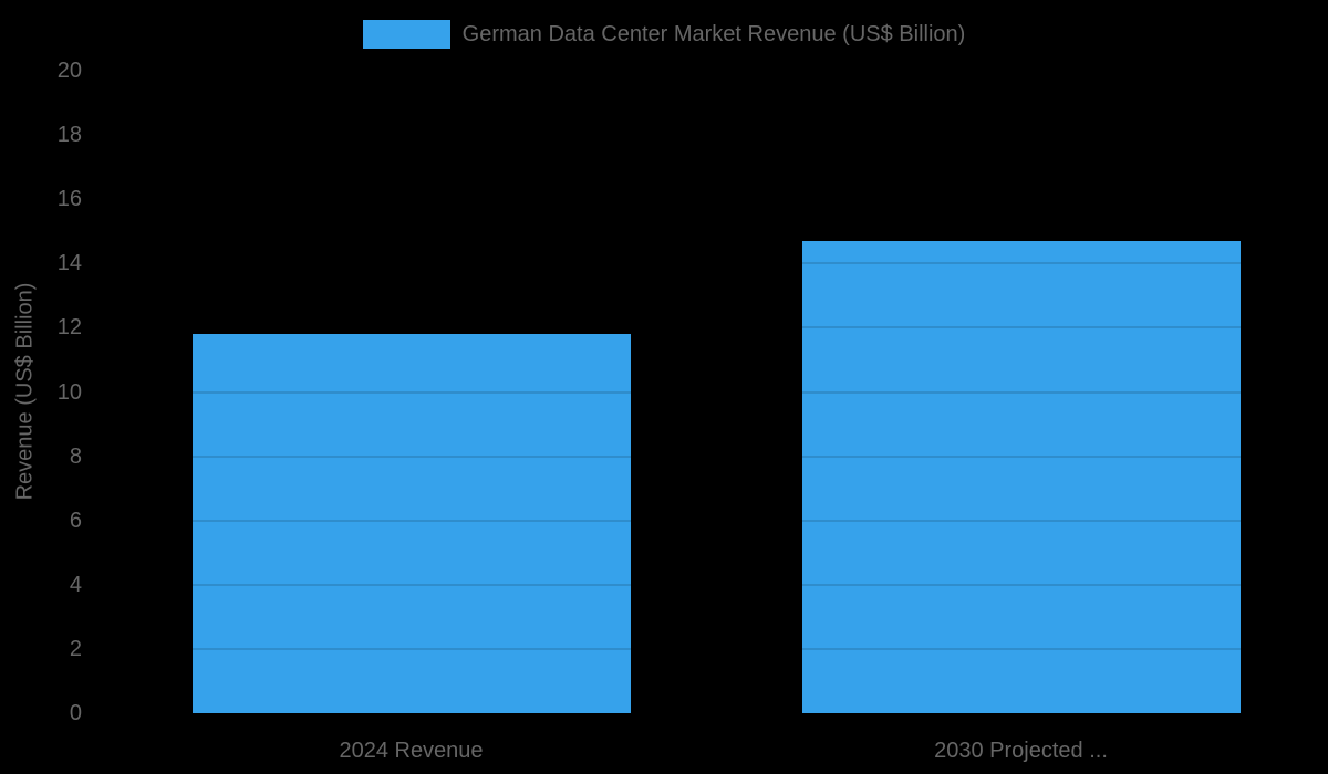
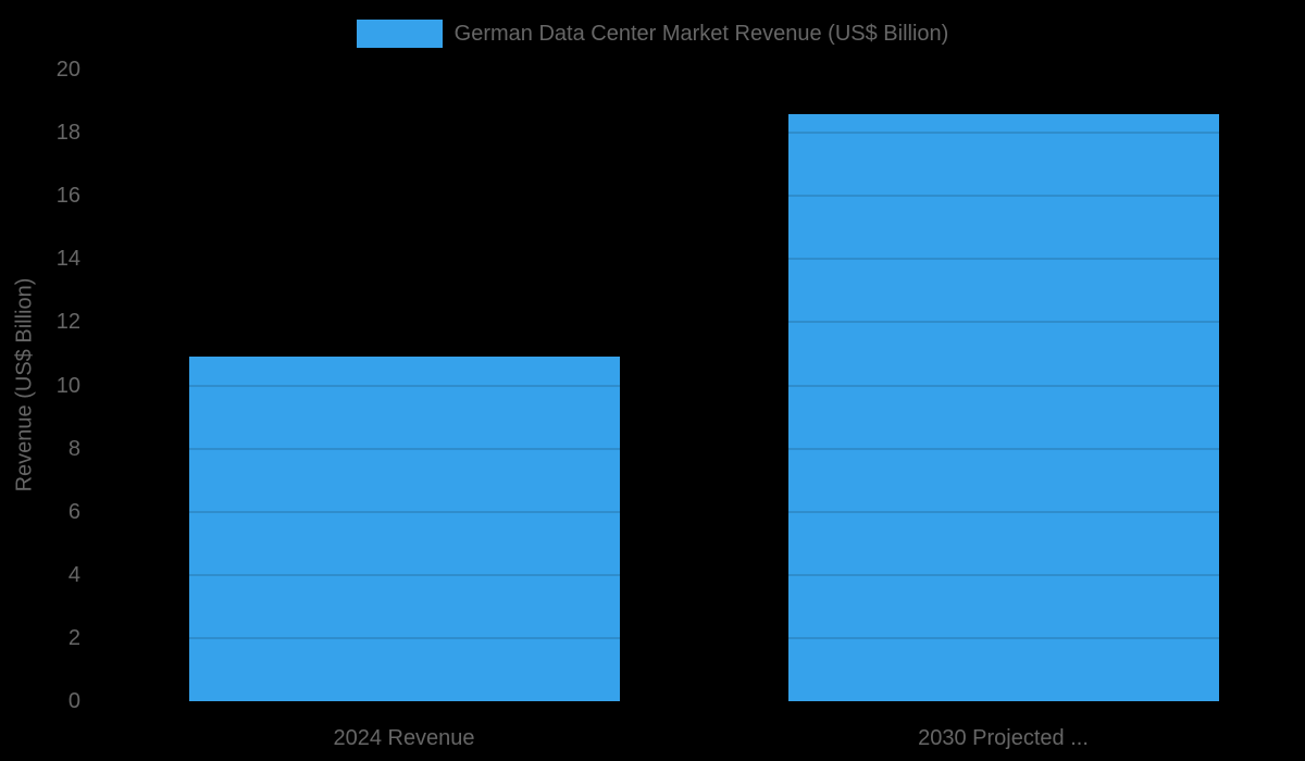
2024 Revenue: 11.8 -> 10.9
2030 Projected ...: 14.7 -> 18.6
